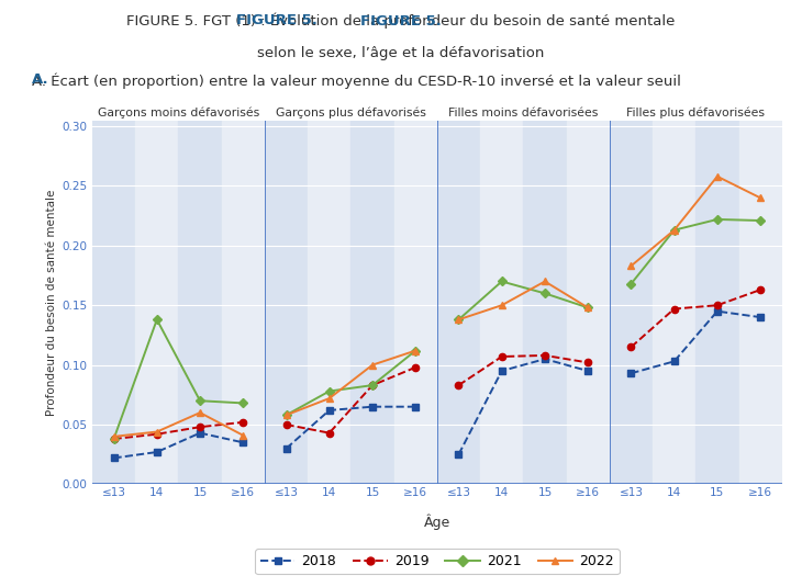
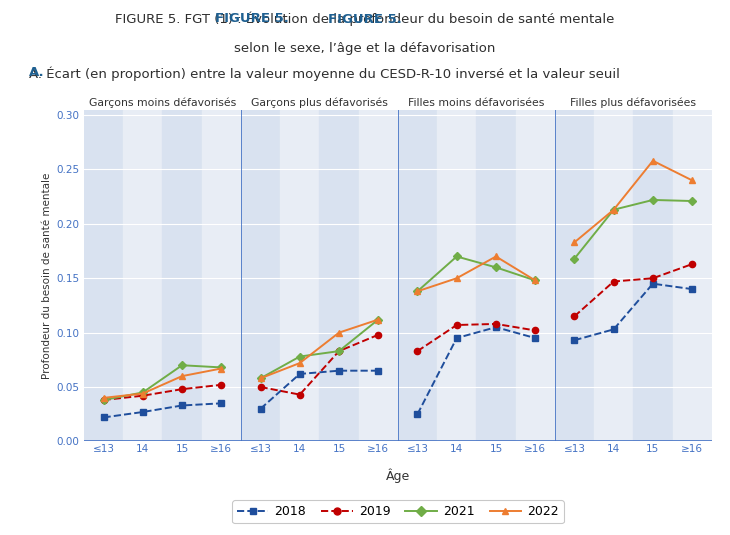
Garçons moins défavorisés/2021/14: 0.138 -> 0.045
Garçons moins défavorisés/2018/15: 0.043 -> 0.033
Garçons moins défavorisés/2022/≥16: 0.041 -> 0.067
